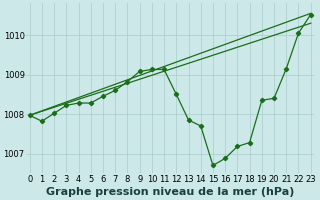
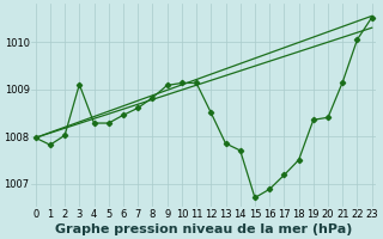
3: 1008.22 -> 1009.10
18: 1007.28 -> 1007.50
